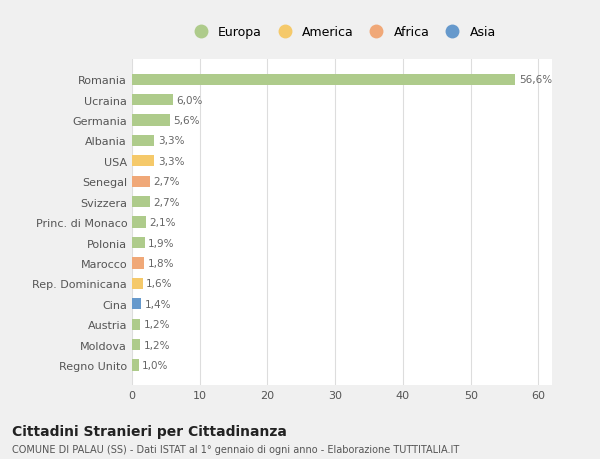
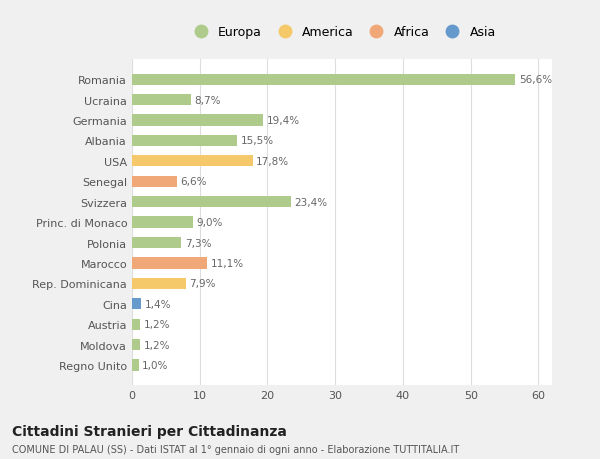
Ucraina: 6,0% -> 8,7%
Germania: 5,6% -> 19,4%
Albania: 3,3% -> 15,5%
USA: 3,3% -> 17,8%
Senegal: 2,7% -> 6,6%
Svizzera: 2,7% -> 23,4%
Princ. di Monaco: 2,1% -> 9,0%
Polonia: 1,9% -> 7,3%
Marocco: 1,8% -> 11,1%
Rep. Dominicana: 1,6% -> 7,9%
